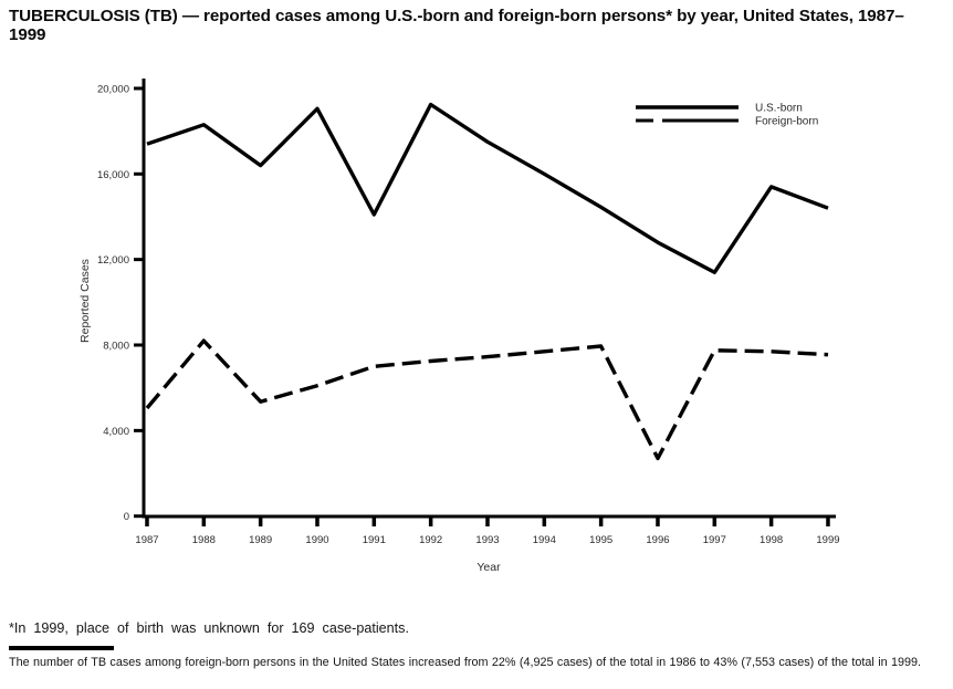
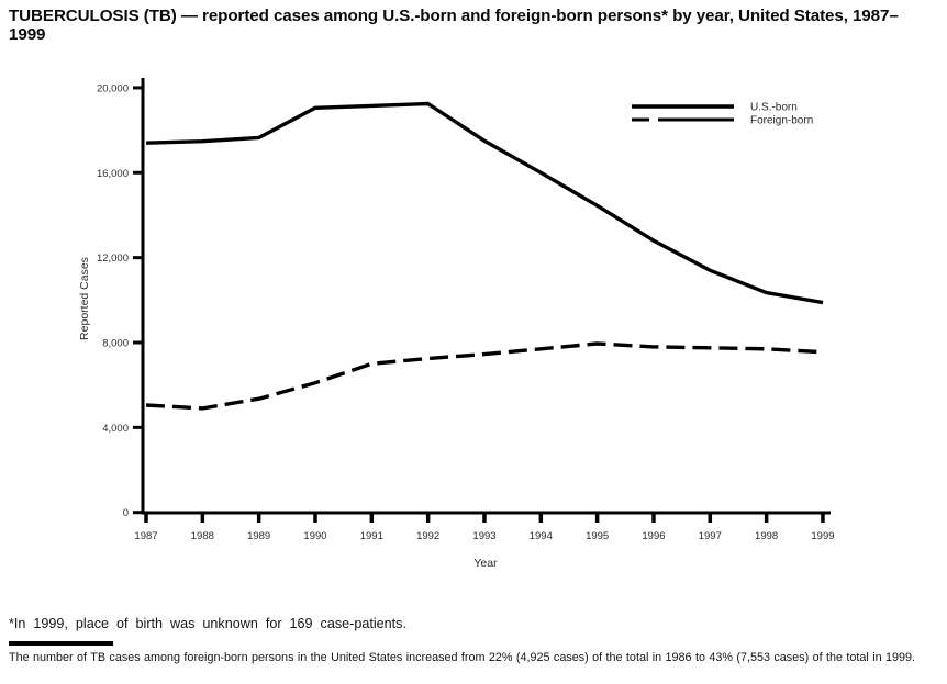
U.S.-born/1988: 18300 -> 17500
Foreign-born/1988: 8200 -> 4900
U.S.-born/1989: 16400 -> 17600
U.S.-born/1991: 14100 -> 19200
Foreign-born/1996: 2700 -> 7800
U.S.-born/1998: 15400 -> 10400
U.S.-born/1999: 14400 -> 9900
